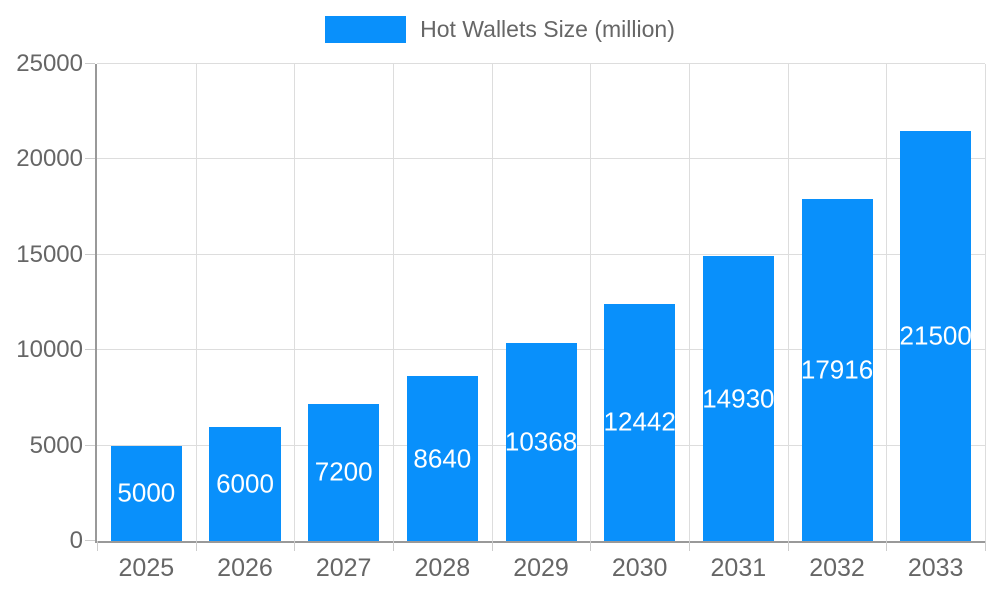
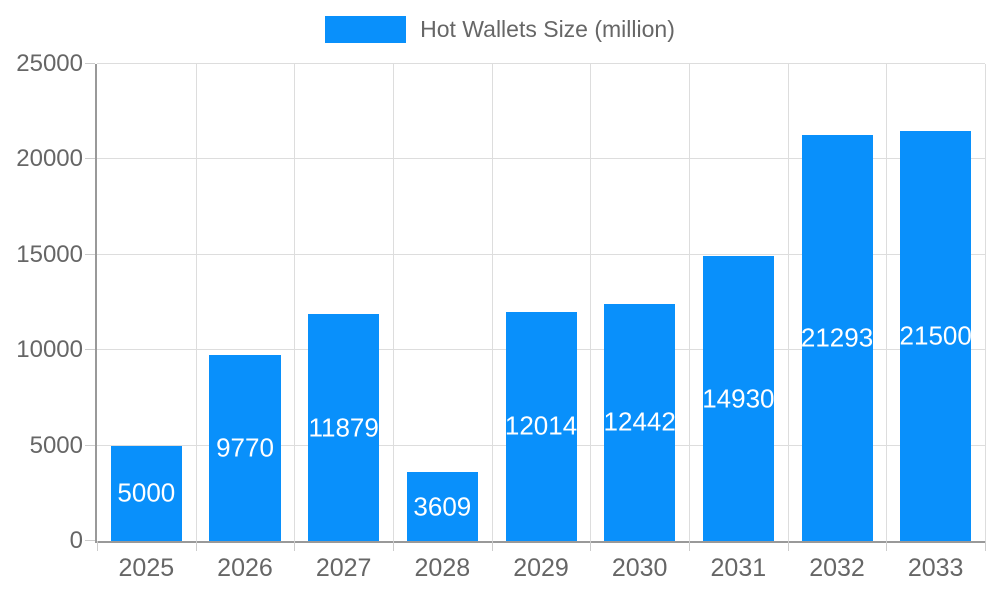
2026: 6000 -> 9770
2027: 7200 -> 11879
2028: 8640 -> 3609
2029: 10368 -> 12014
2032: 17916 -> 21293
